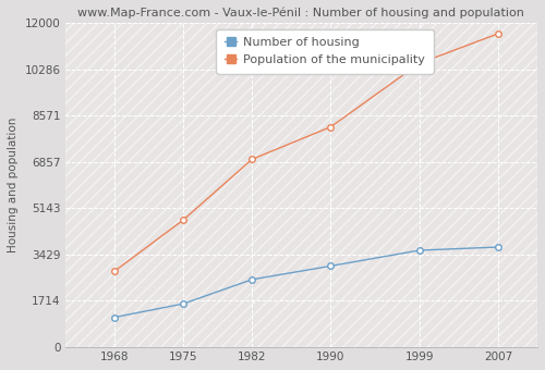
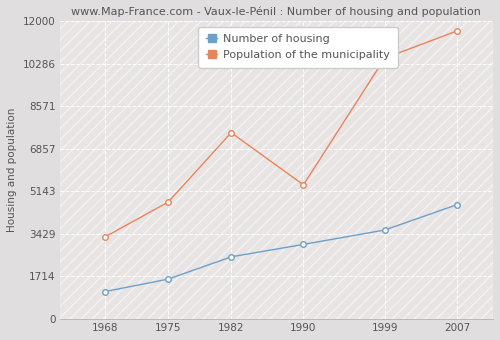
Population of the municipality/1968: 2800 -> 3300
Population of the municipality/1982: 6950 -> 7500
Population of the municipality/1990: 8150 -> 5400
Number of housing/2007: 3700 -> 4600
